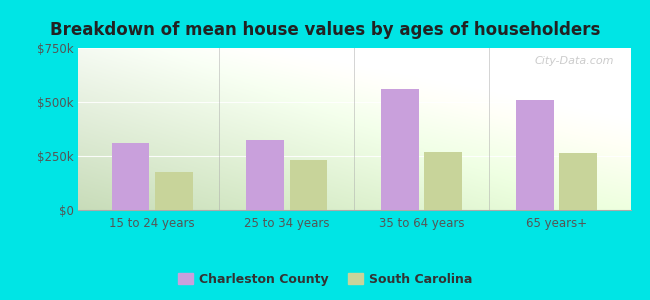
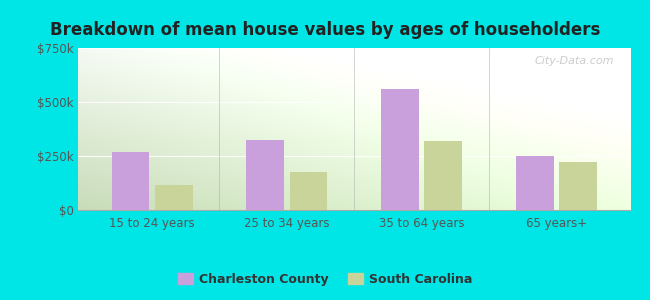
Charleston County/15 to 24 years: $310k -> $270k
South Carolina/15 to 24 years: $175k -> $115k
South Carolina/25 to 34 years: $230k -> $175k
South Carolina/35 to 64 years: $270k -> $320k
Charleston County/65 years+: $510k -> $250k
South Carolina/65 years+: $265k -> $220k
